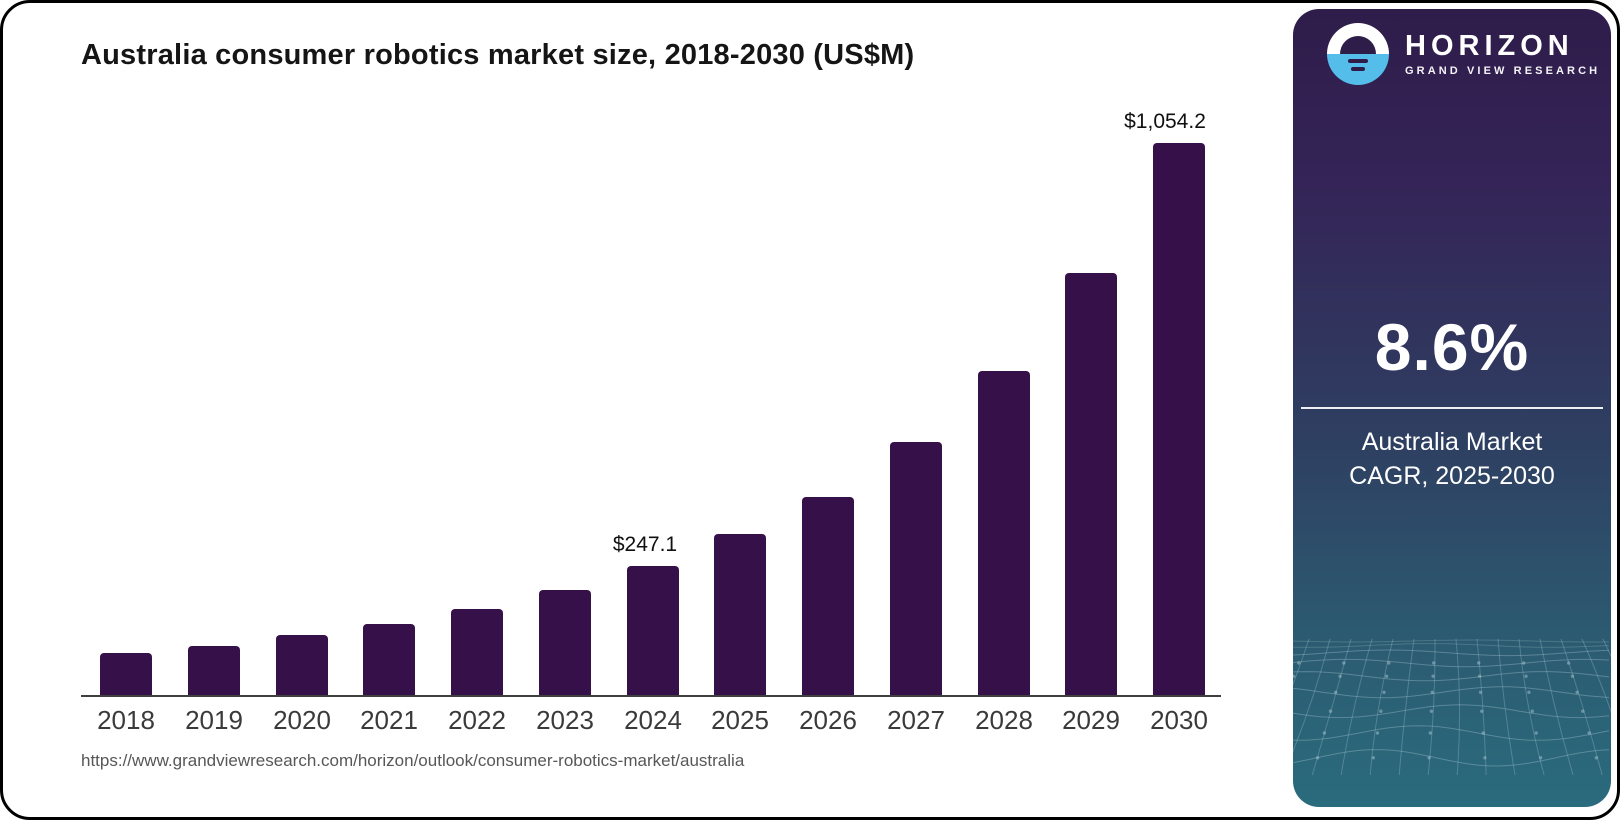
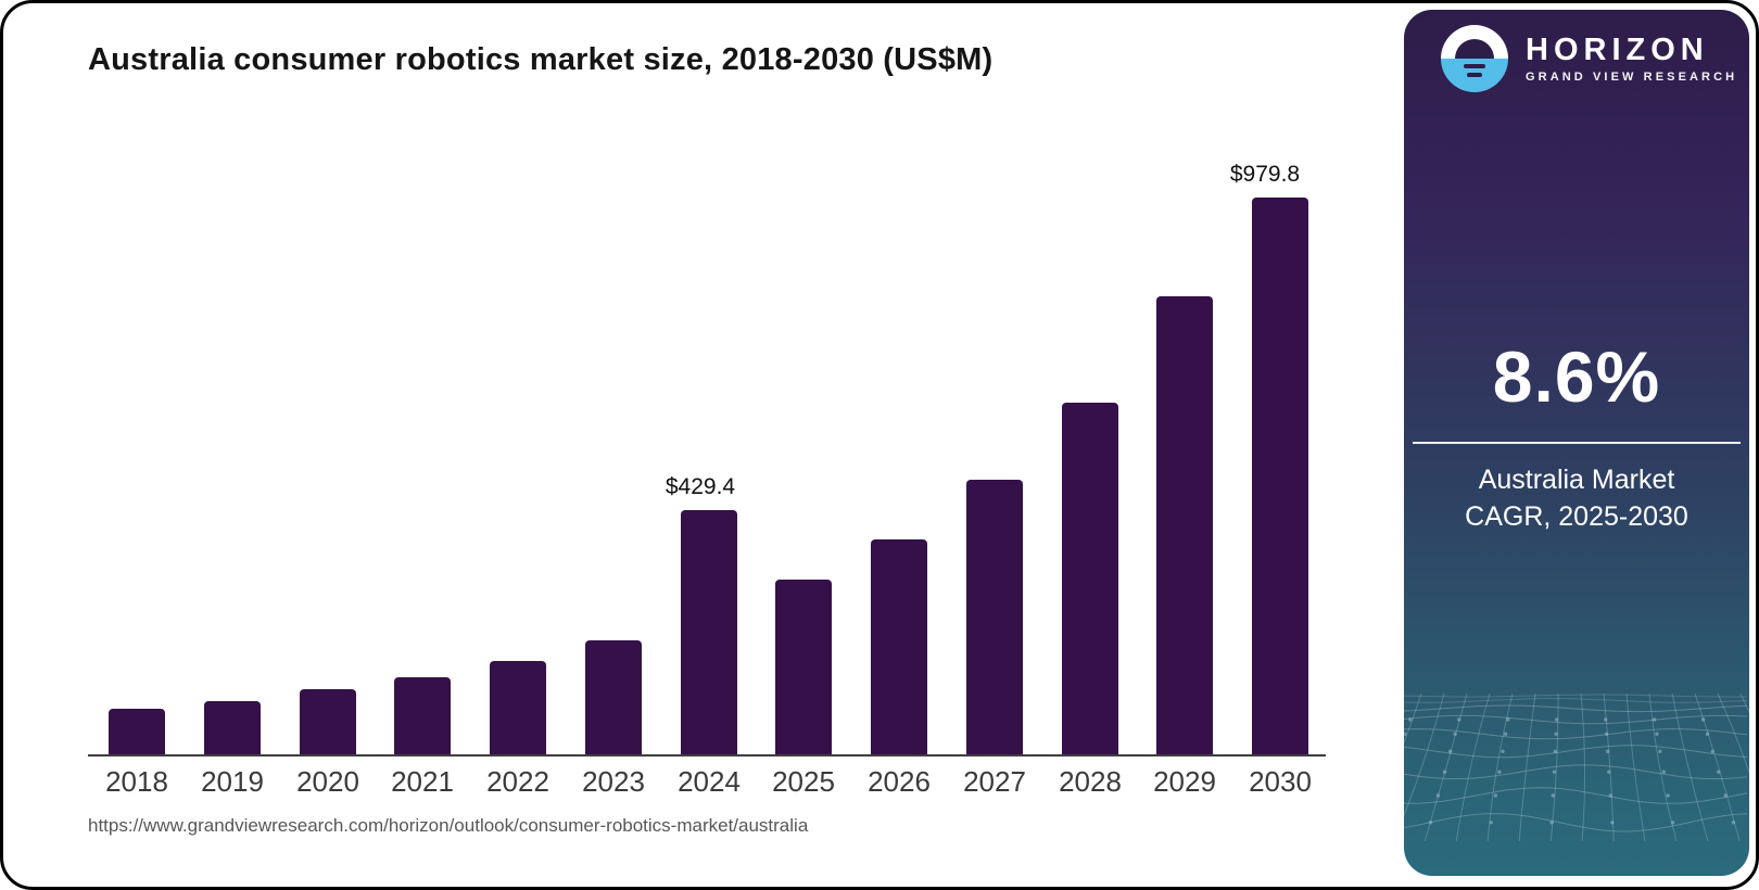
2024: $247.1 -> $429.4
2030: $1,054.2 -> $979.8
